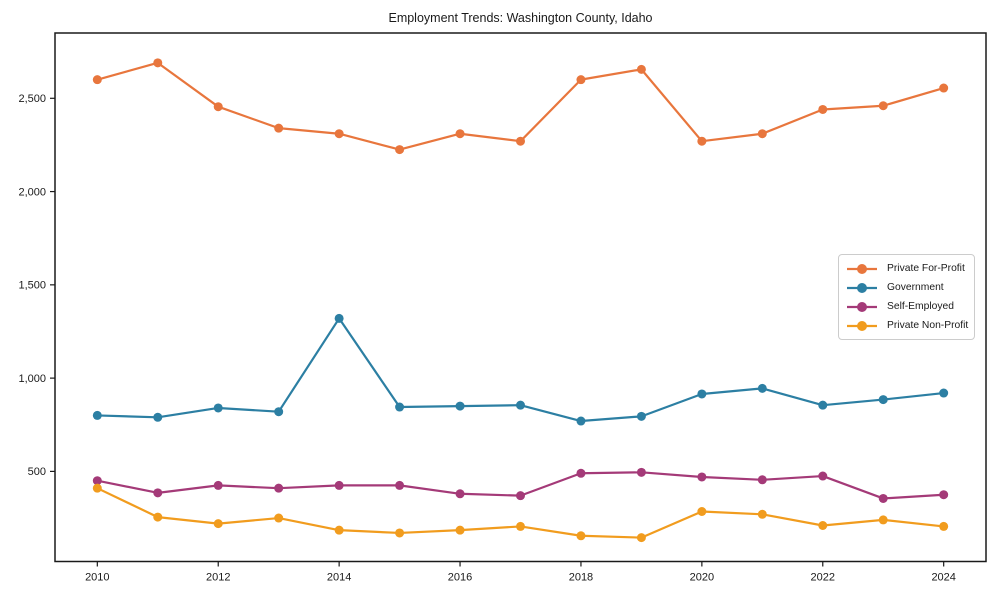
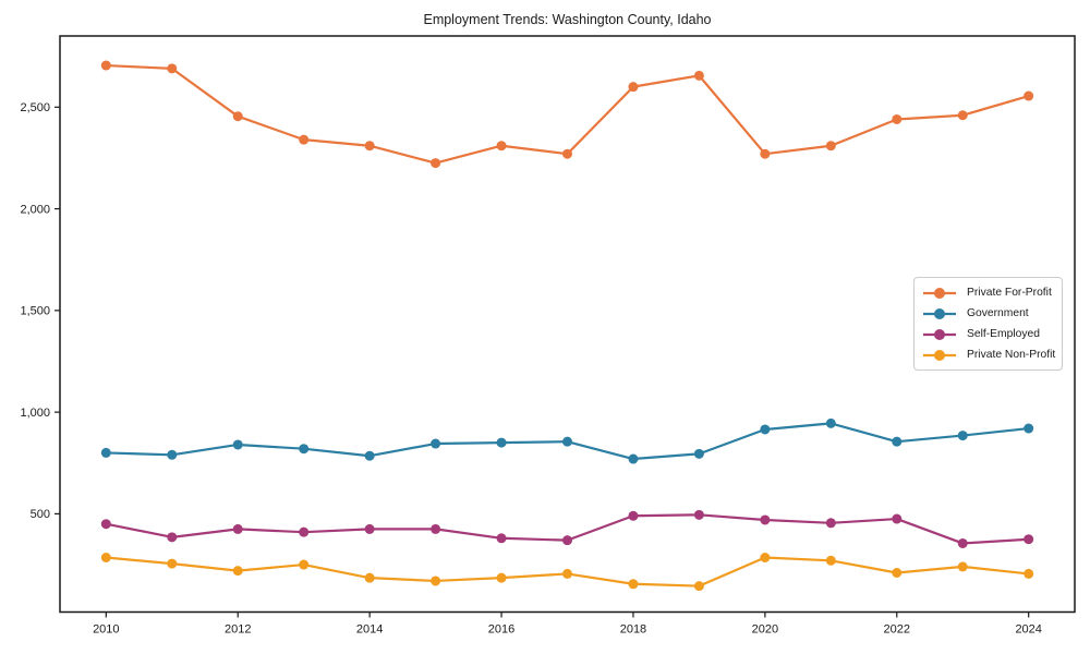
Private For-Profit/2010: 2600 -> 2700
Private Non-Profit/2010: 410 -> 280
Government/2014: 1320 -> 780
